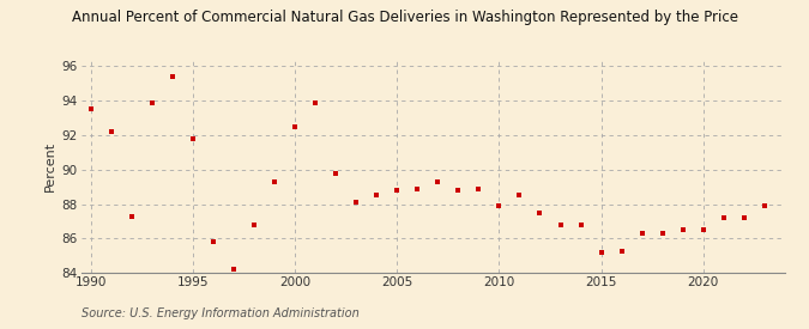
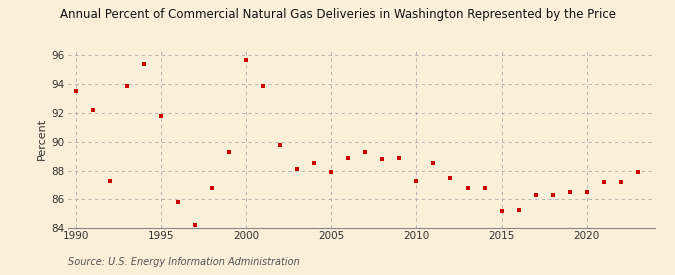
2000: 92.5 -> 95.7
2005: 88.8 -> 87.9
2010: 87.9 -> 87.3
